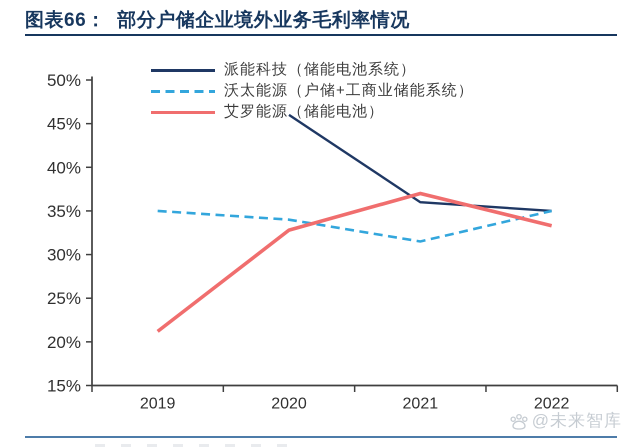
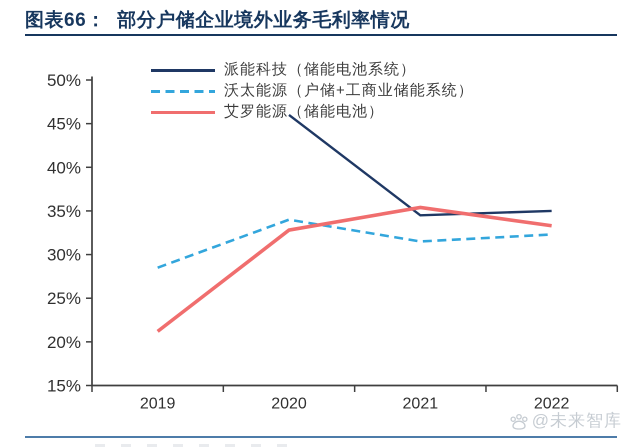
沃太能源（户储+工商业储能系统）/2019: 35% -> 28%
派能科技（储能电池系统）/2021: 36% -> 34%
艾罗能源（储能电池）/2021: 37% -> 35%
沃太能源（户储+工商业储能系统）/2022: 35% -> 32%
